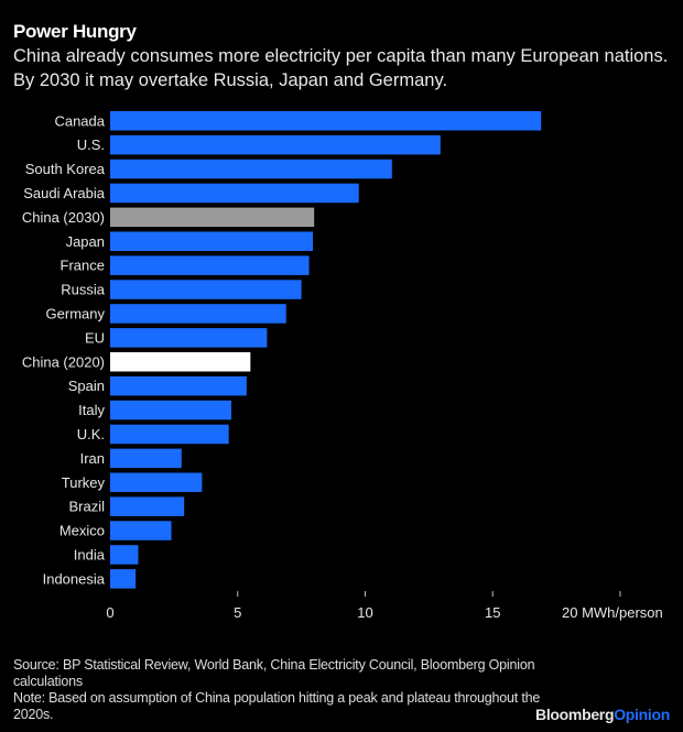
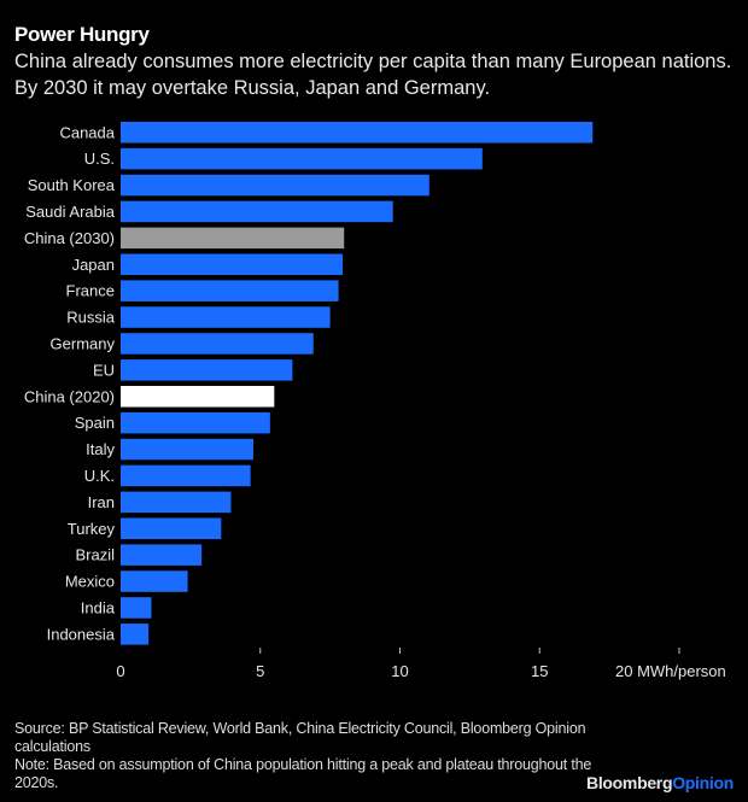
Iran: 2.8 -> 4.0
